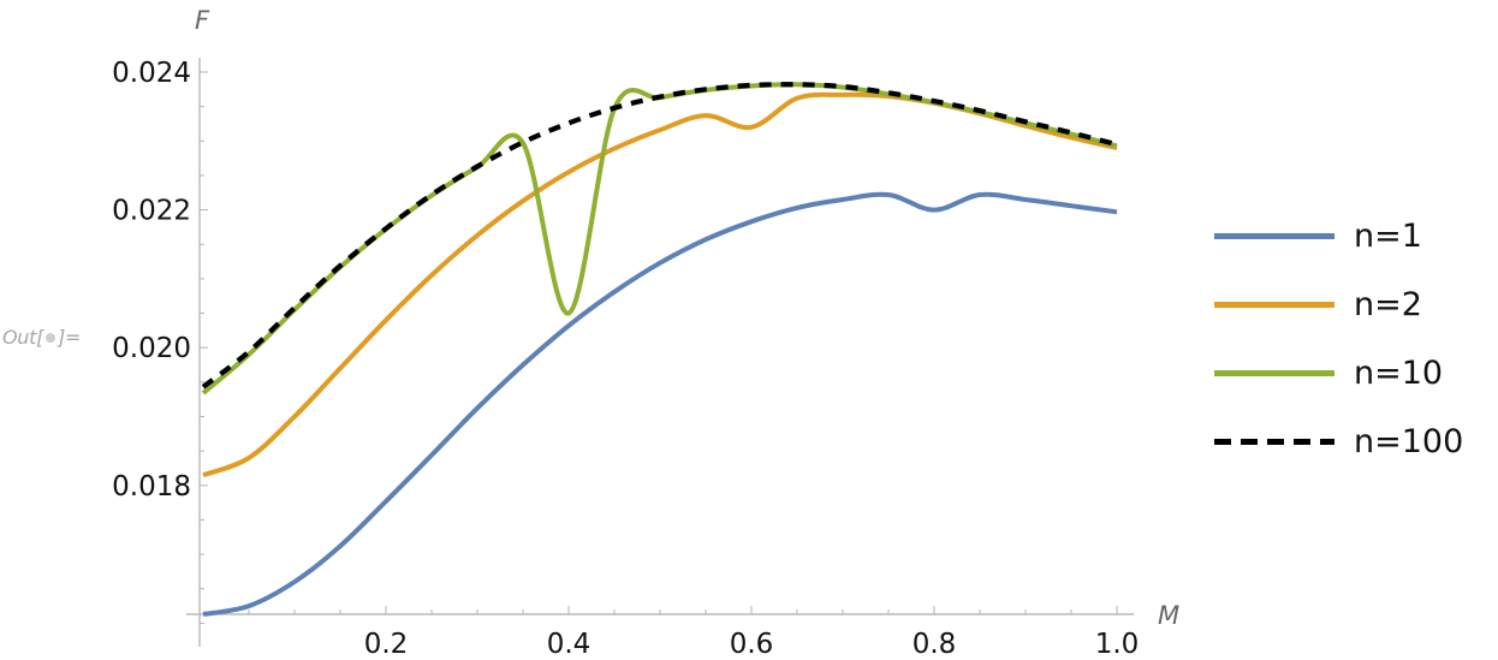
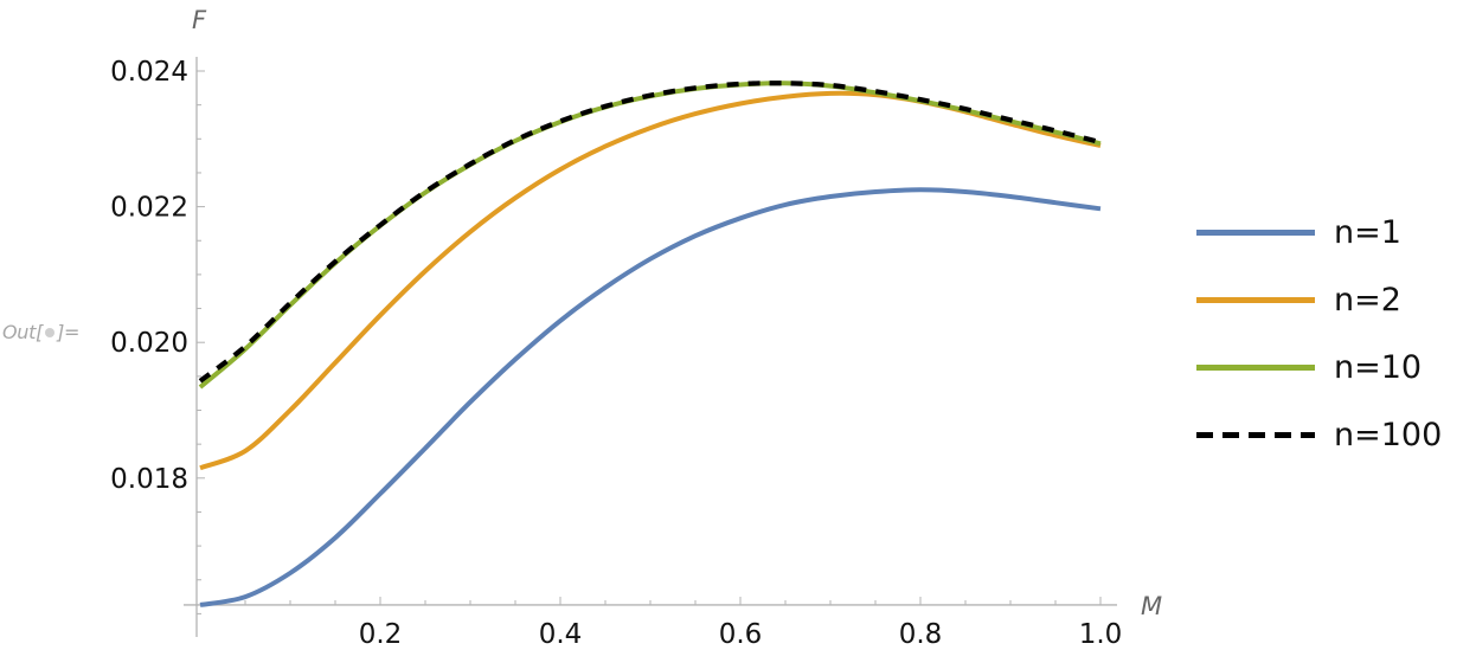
n=10/0.4: 0.0205 -> 0.0232
n=2/0.6: 0.0232 -> 0.0235
n=1/0.8: 0.0220 -> 0.0222
